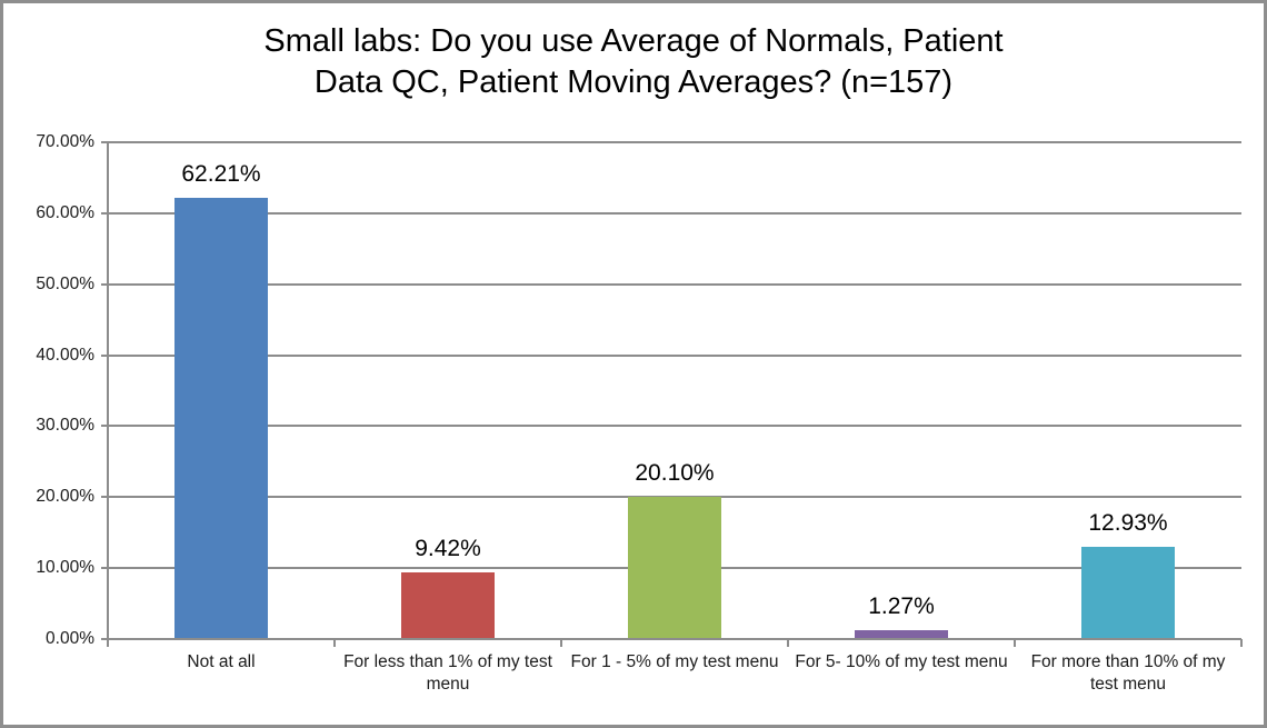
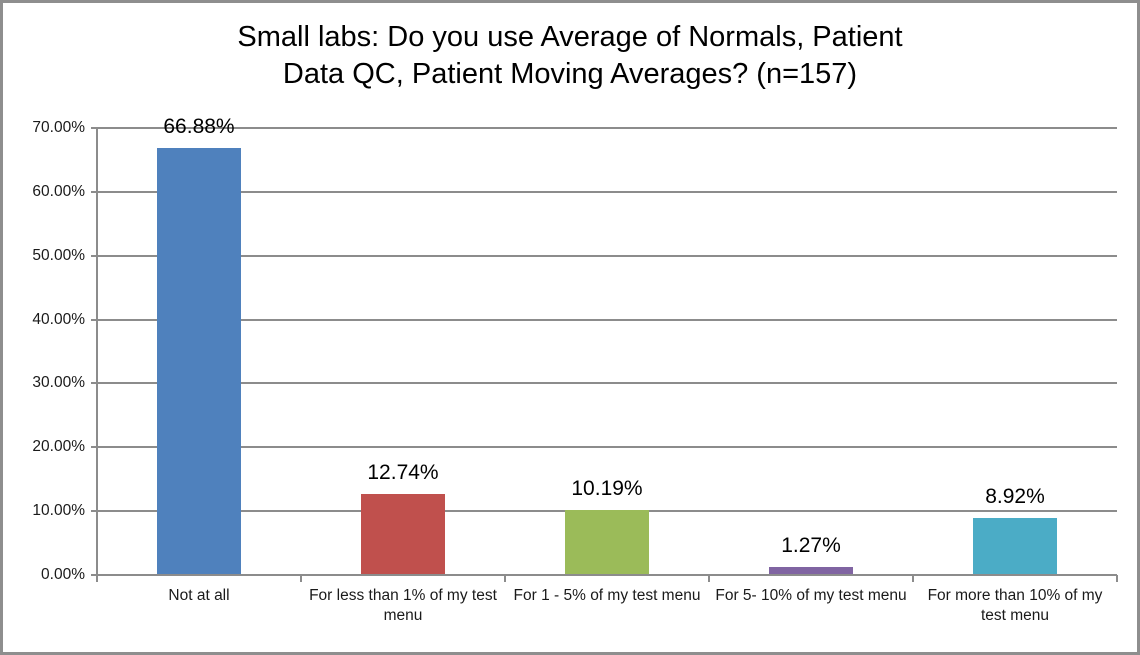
Not at all: 62.21% -> 66.88%
For less than 1% of my test menu: 9.42% -> 12.74%
For 1 - 5% of my test menu: 20.10% -> 10.19%
For more than 10% of my test menu: 12.93% -> 8.92%
